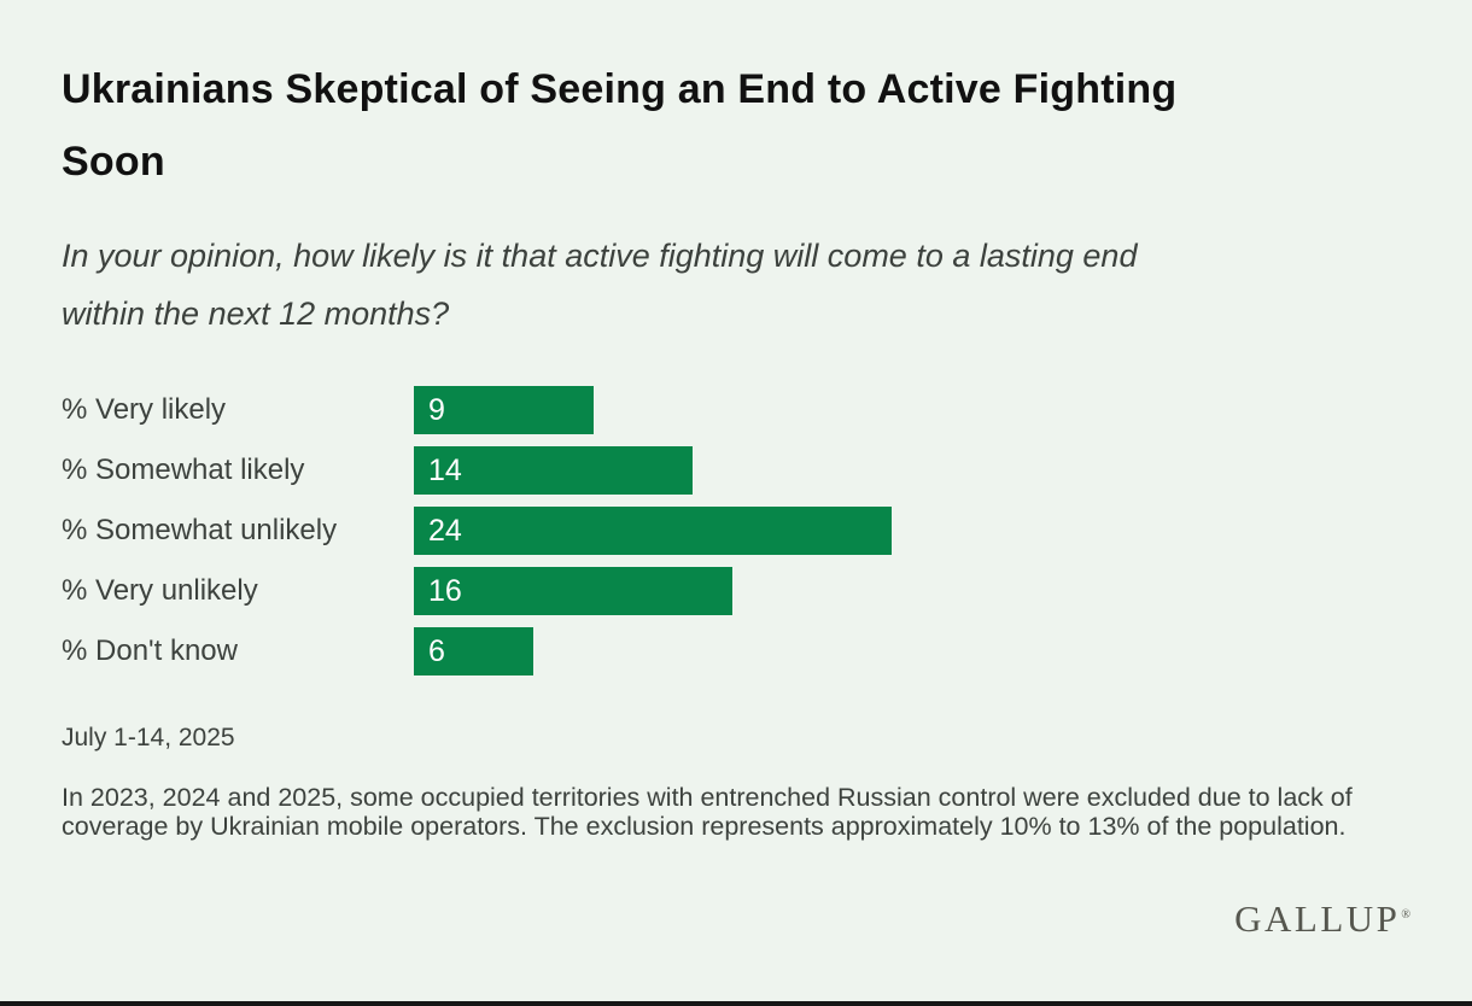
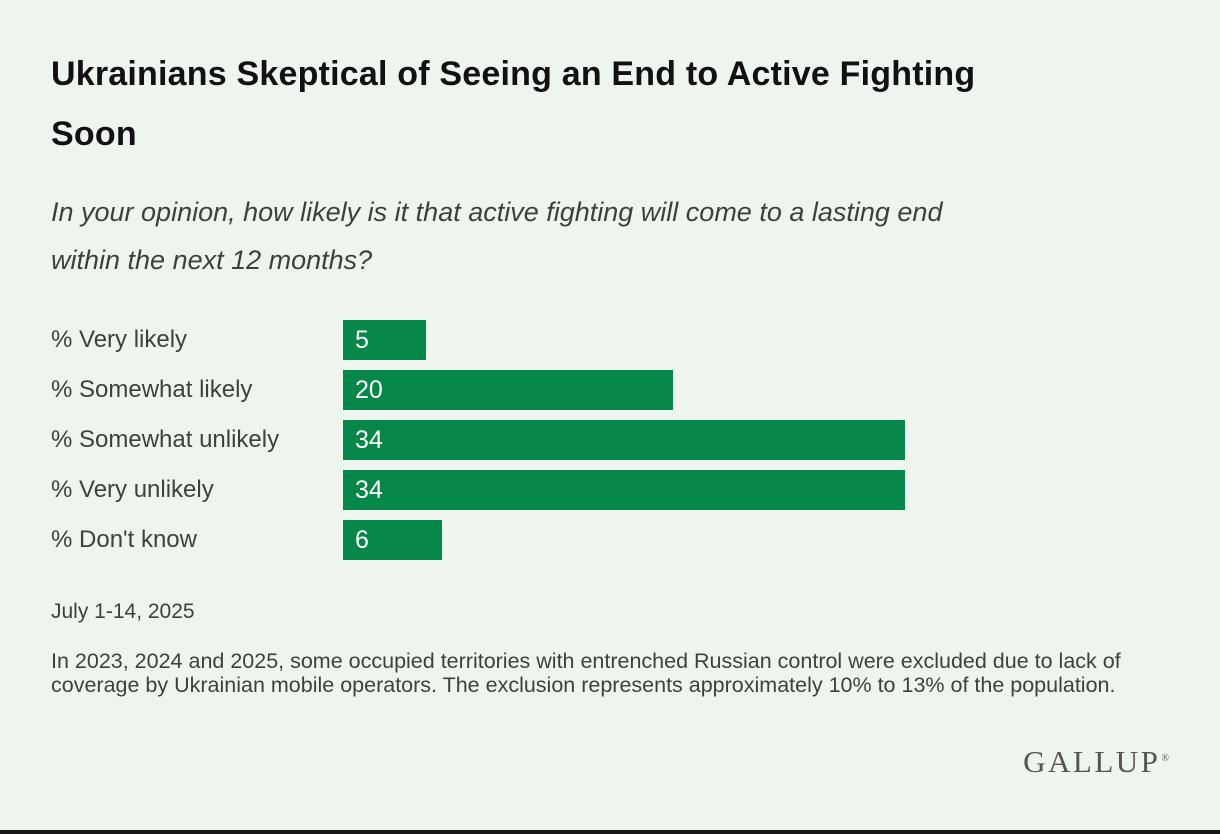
% Very likely: 9 -> 5
% Somewhat likely: 14 -> 20
% Somewhat unlikely: 24 -> 34
% Very unlikely: 16 -> 34
